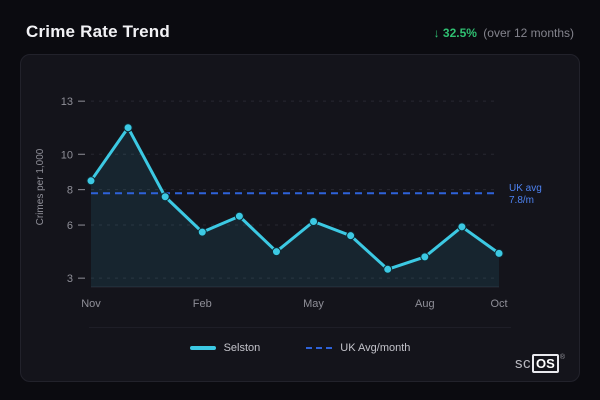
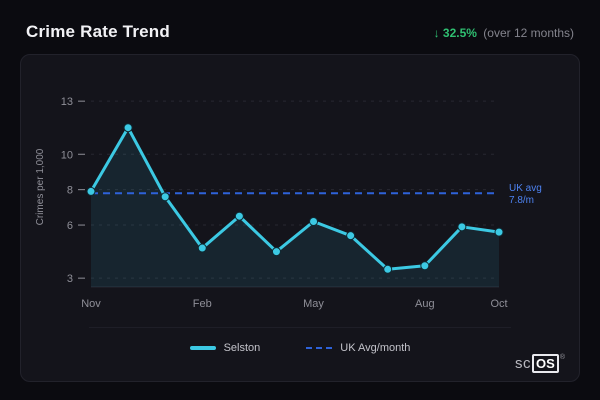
Nov: 8.5 -> 7.9
Feb: 5.6 -> 4.7
Aug: 4.2 -> 3.7
Oct: 4.4 -> 5.6
